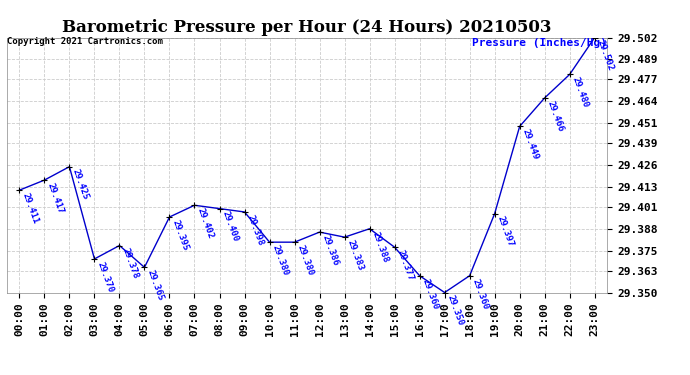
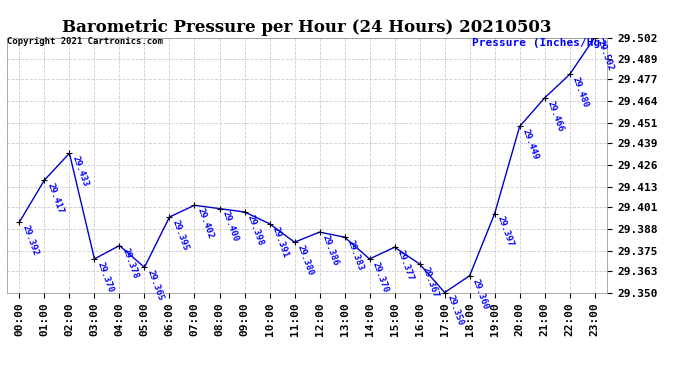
00:00: 29.411 -> 29.392
02:00: 29.425 -> 29.433
10:00: 29.380 -> 29.391
14:00: 29.388 -> 29.370
16:00: 29.360 -> 29.367
